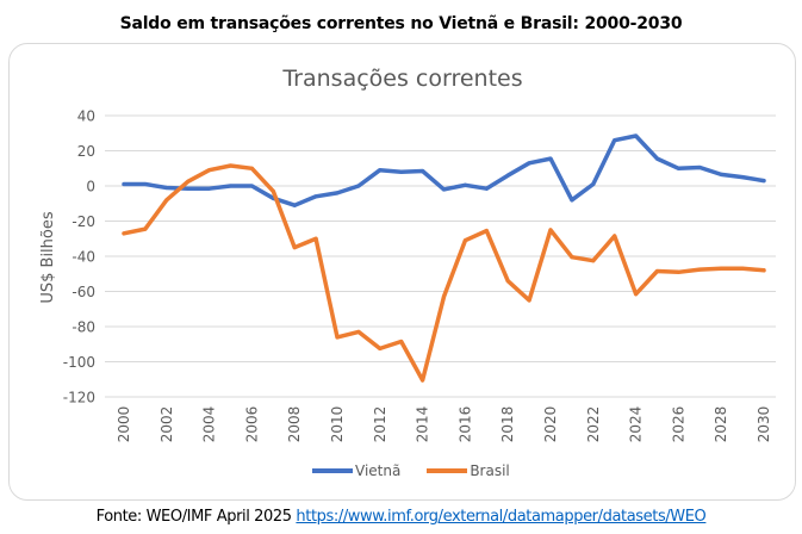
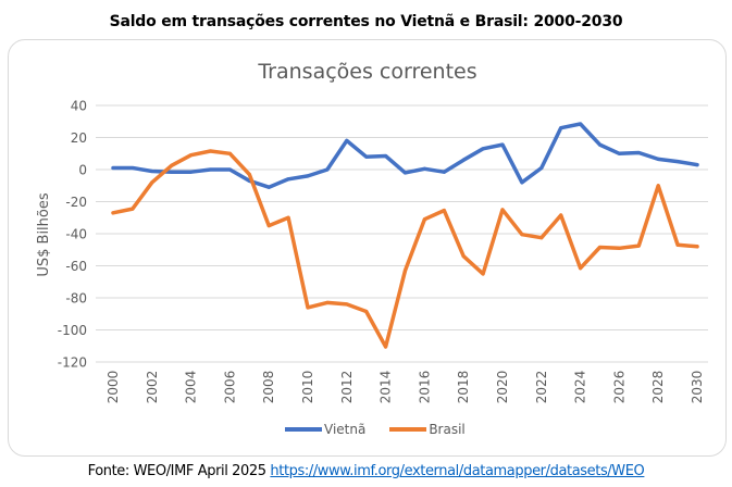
Vietnã/2012: 9 -> 18
Brasil/2012: -92 -> -84
Brasil/2028: -47 -> -10
